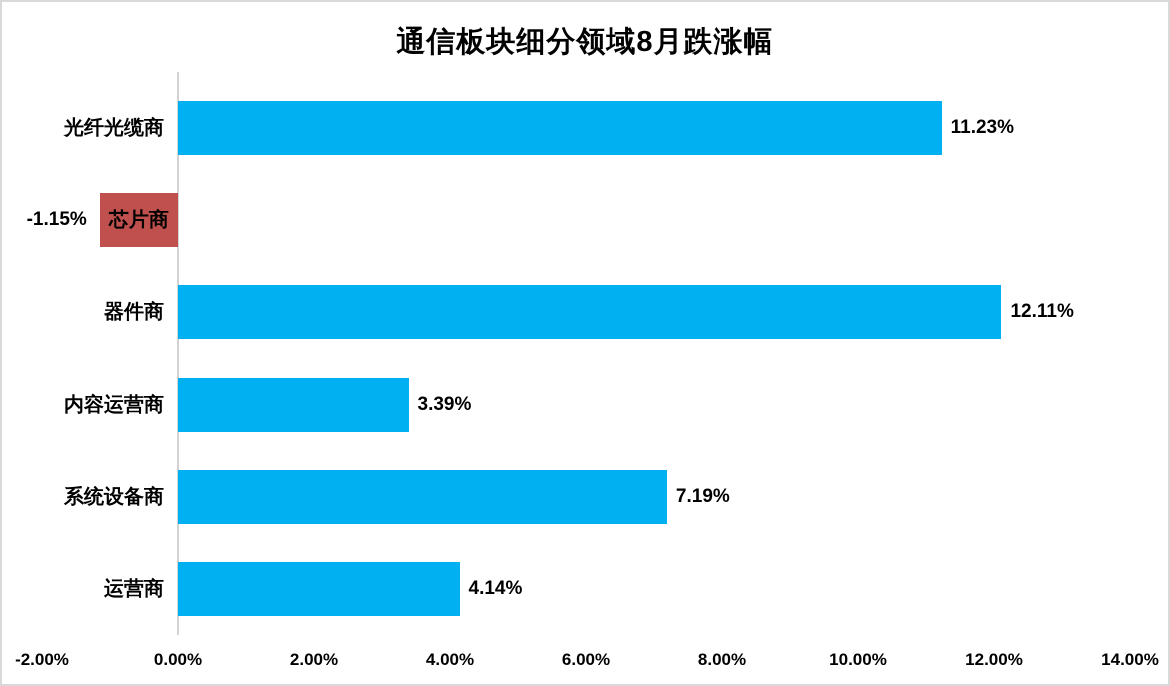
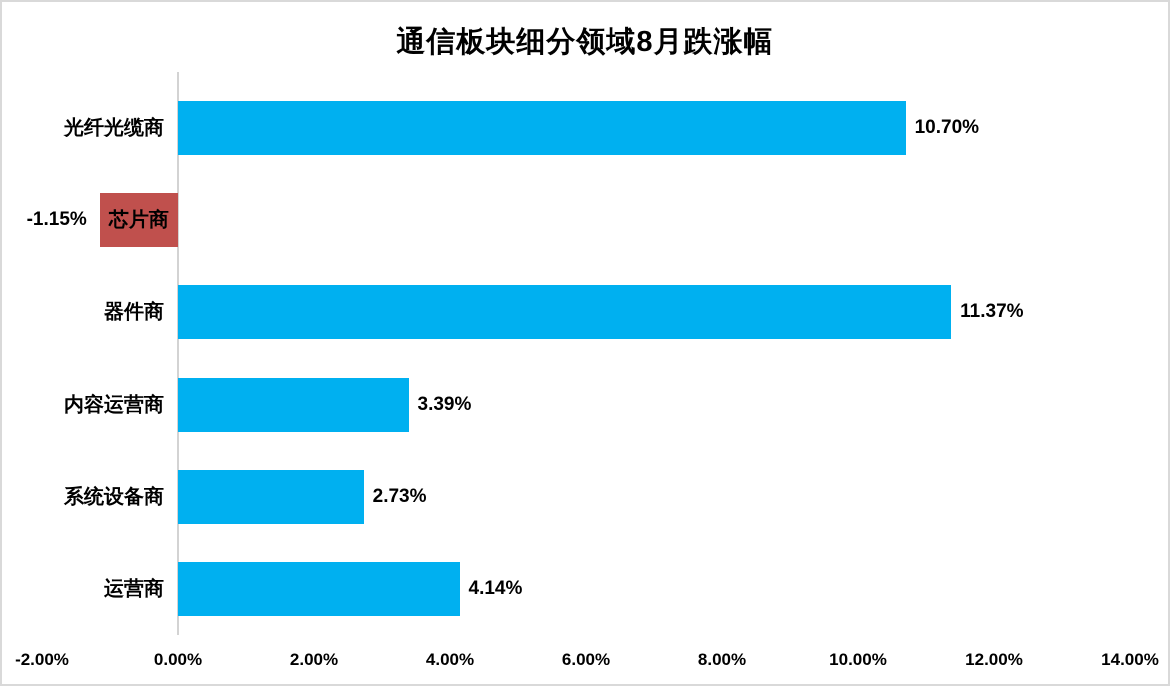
光纤光缆商: 11.23% -> 10.70%
器件商: 12.11% -> 11.37%
系统设备商: 7.19% -> 2.73%
